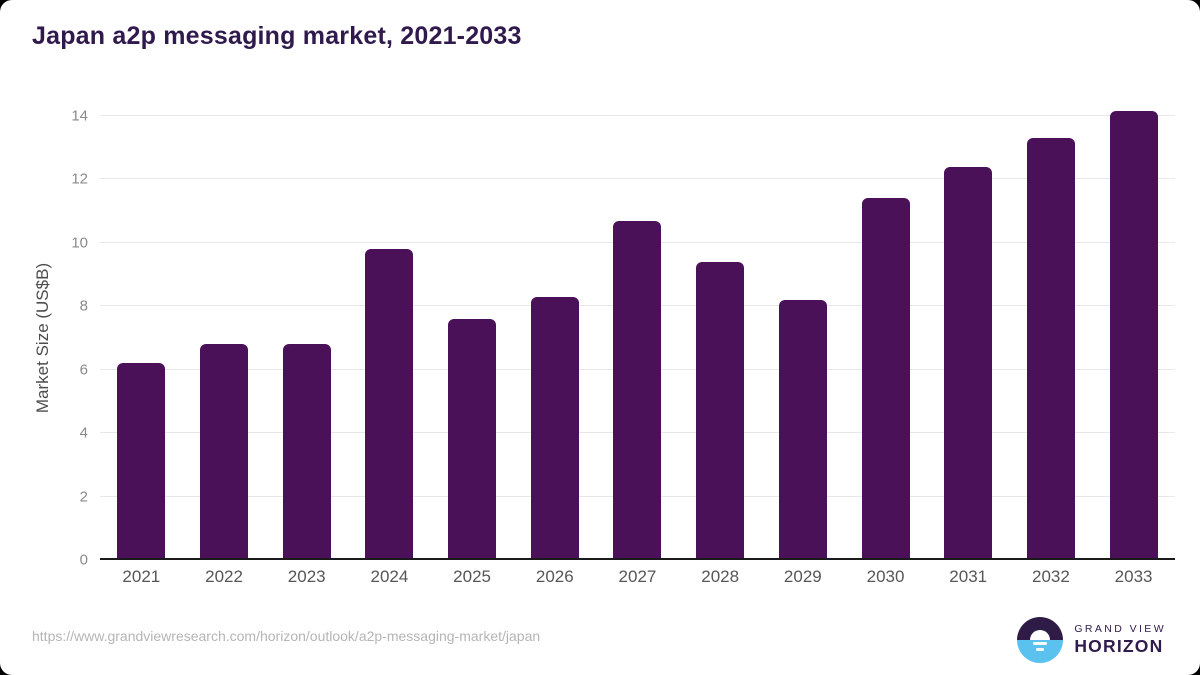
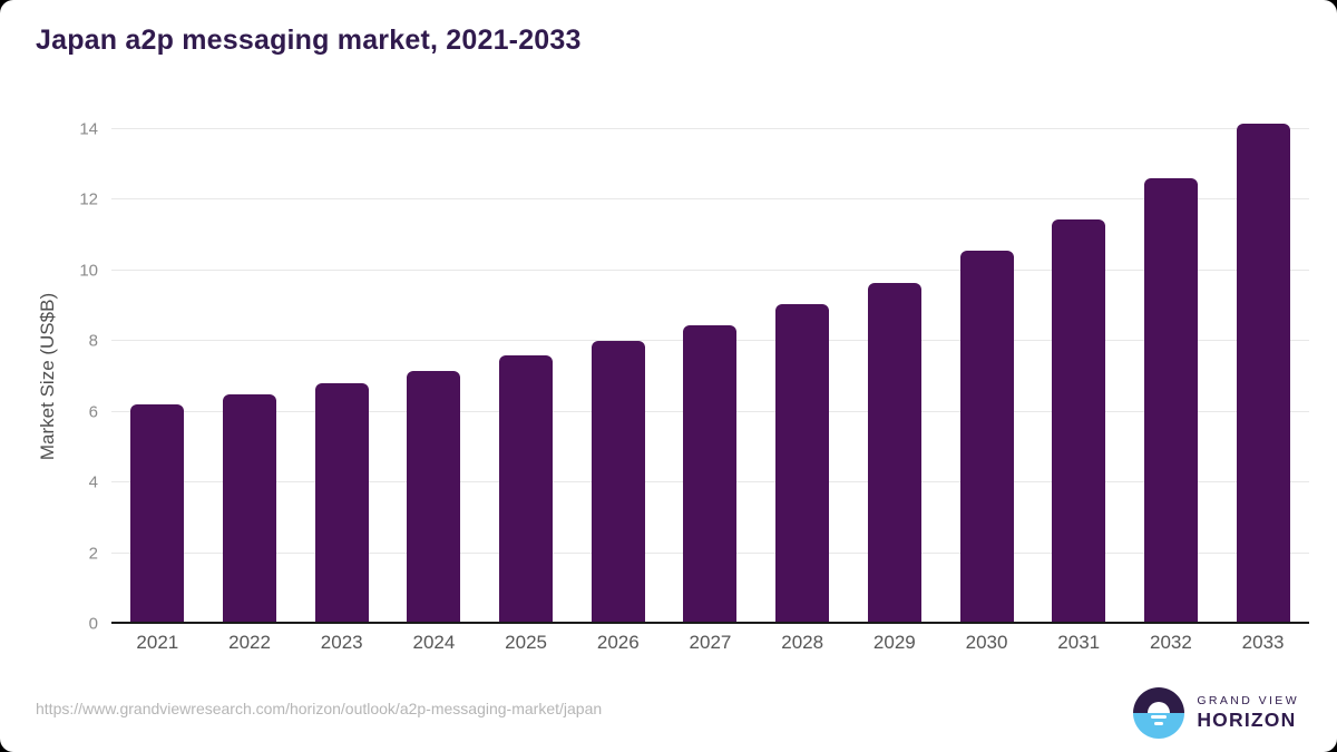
2022: 6.8 -> 6.5
2024: 9.8 -> 7.2
2026: 8.3 -> 8.0
2027: 10.7 -> 8.4
2028: 9.4 -> 9.1
2029: 8.2 -> 9.7
2030: 11.4 -> 10.6
2031: 12.4 -> 11.4
2032: 13.3 -> 12.6
